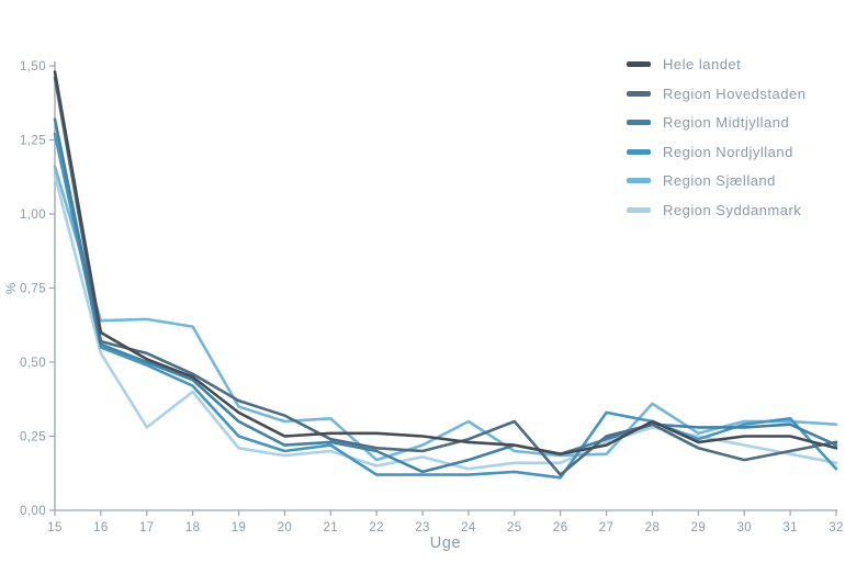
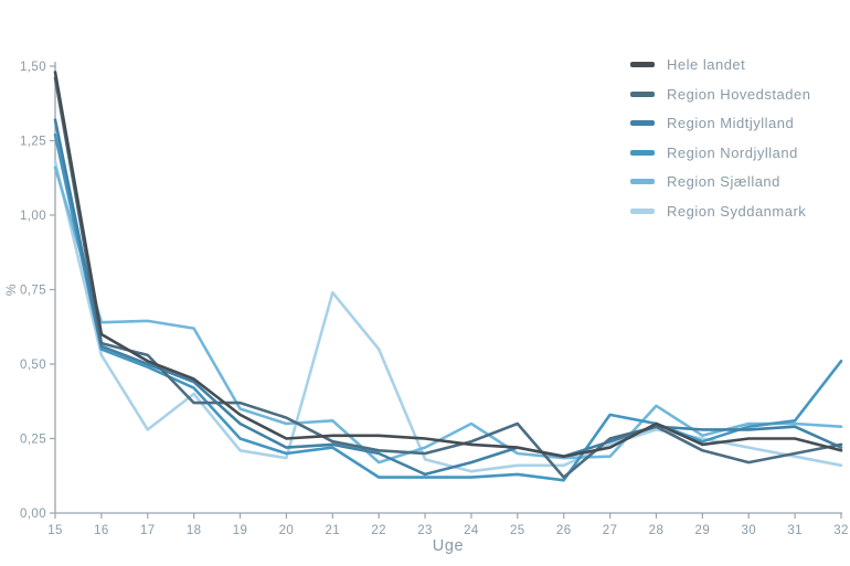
Region Syddanmark/15: 1,13 -> 1,18
Region Hovedstaden/18: 0,46 -> 0,37
Region Syddanmark/21: 0,20 -> 0,74
Region Syddanmark/22: 0,15 -> 0,55
Region Nordjylland/32: 0,14 -> 0,51
